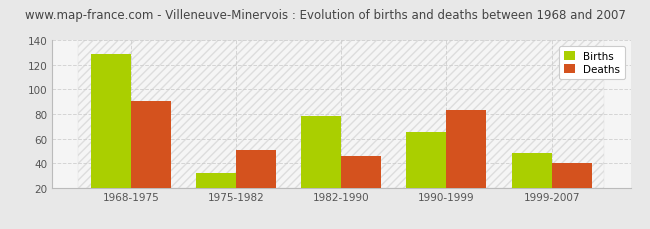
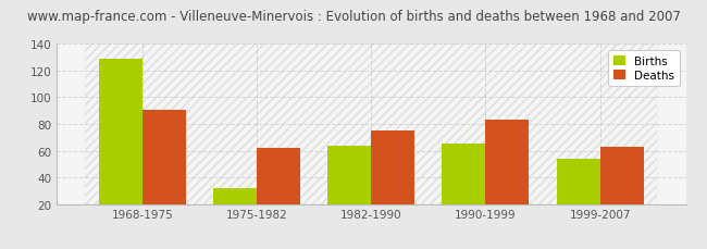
Deaths/1975-1982: 51 -> 62
Births/1982-1990: 78 -> 64
Deaths/1982-1990: 46 -> 75
Births/1999-2007: 48 -> 54
Deaths/1999-2007: 40 -> 63
